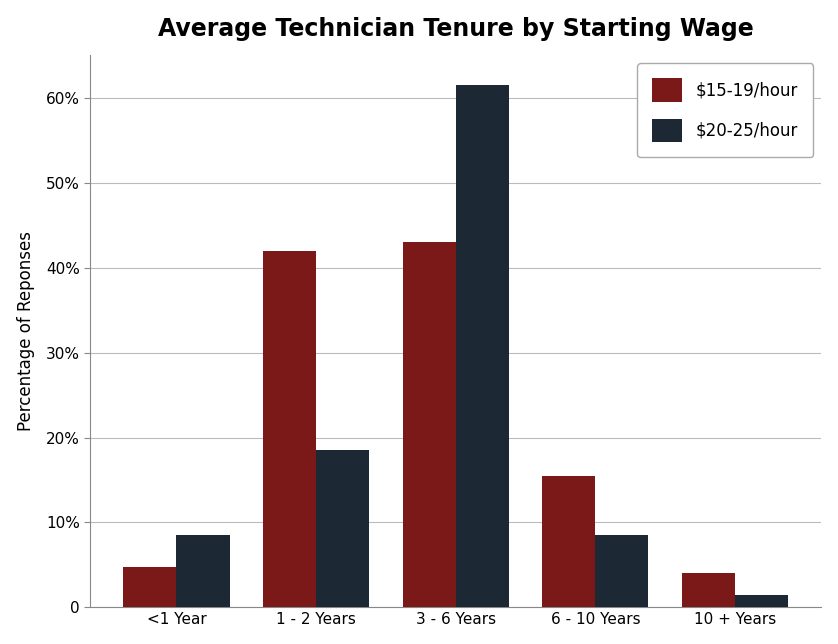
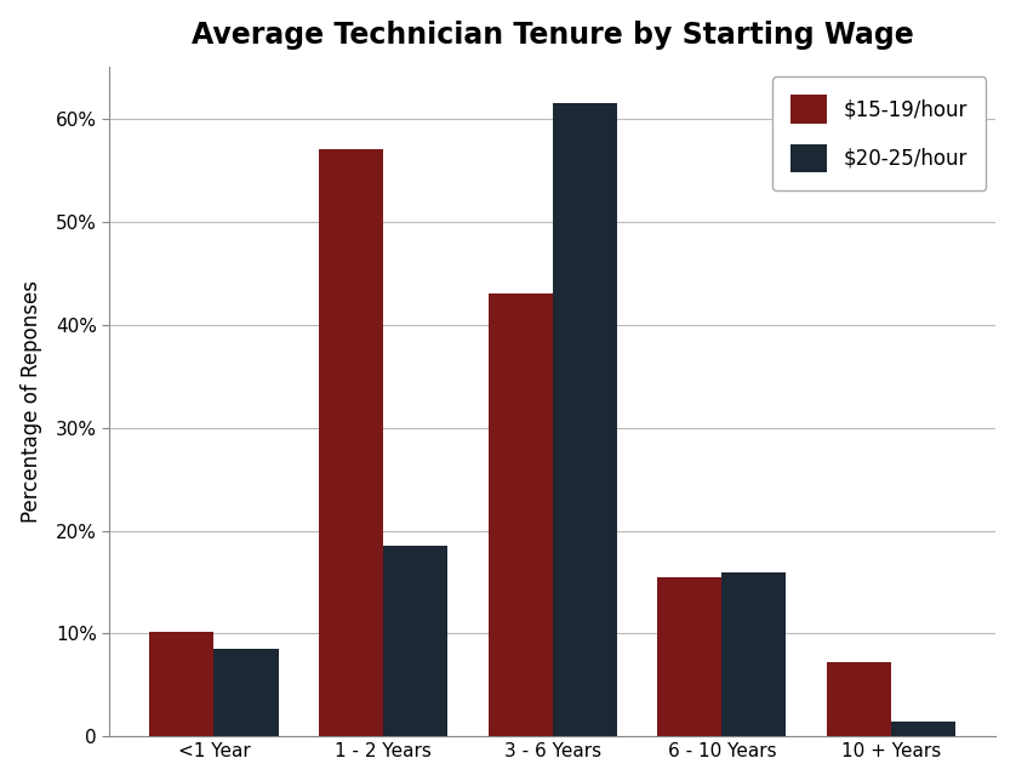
$15-19/hour/<1 Year: 4.8% -> 10.2%
$15-19/hour/1 - 2 Years: 42.0% -> 57.0%
$20-25/hour/6 - 10 Years: 8.5% -> 16.0%
$15-19/hour/10 + Years: 4.0% -> 7.2%
